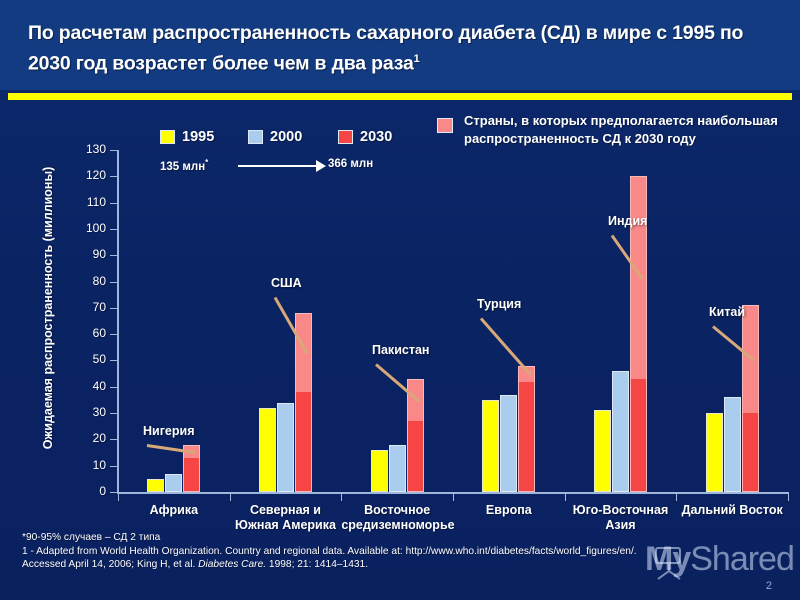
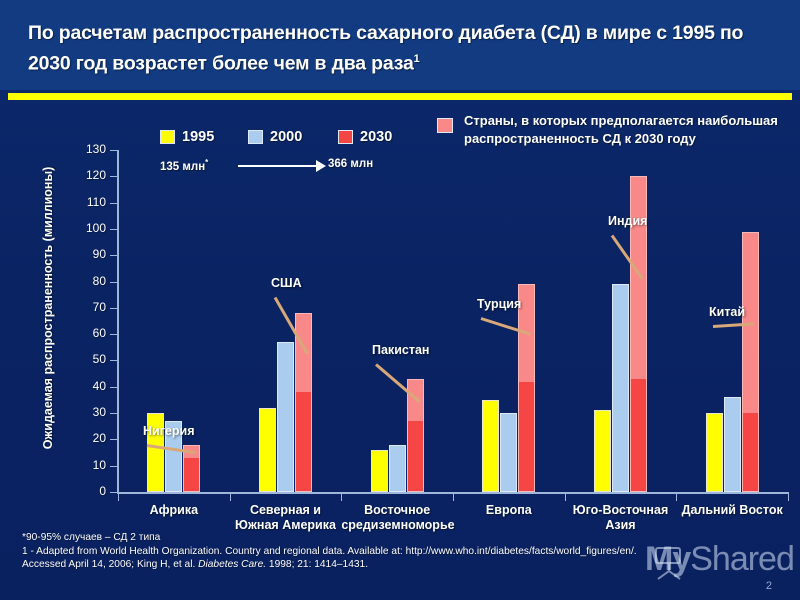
1995/Африка: 5 -> 30
2000/Африка: 7 -> 27
2000/Северная и Южная Америка: 34 -> 57
2000/Европа: 37 -> 30
2030/Европа: 48 -> 79
2000/Юго-Восточная Азия: 46 -> 79
2030/Дальний Восток: 71 -> 99
